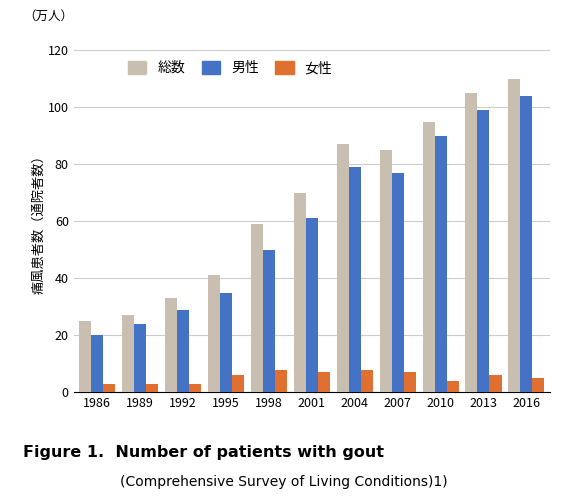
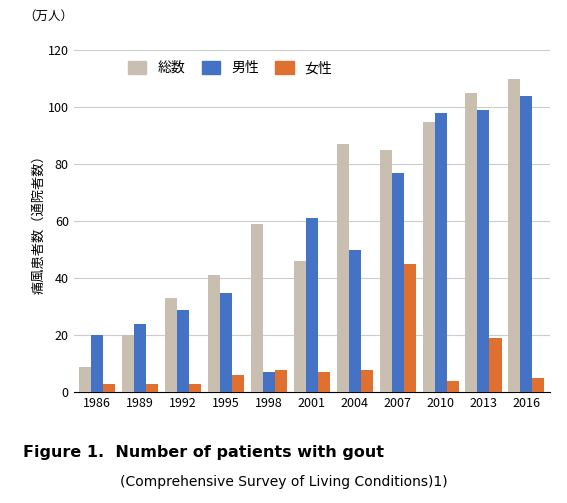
総数/1986: 25 -> 9
総数/1989: 27 -> 20
男性/1998: 50 -> 7
総数/2001: 70 -> 46
男性/2004: 79 -> 50
女性/2007: 7 -> 45
男性/2010: 90 -> 98
女性/2013: 6 -> 19
